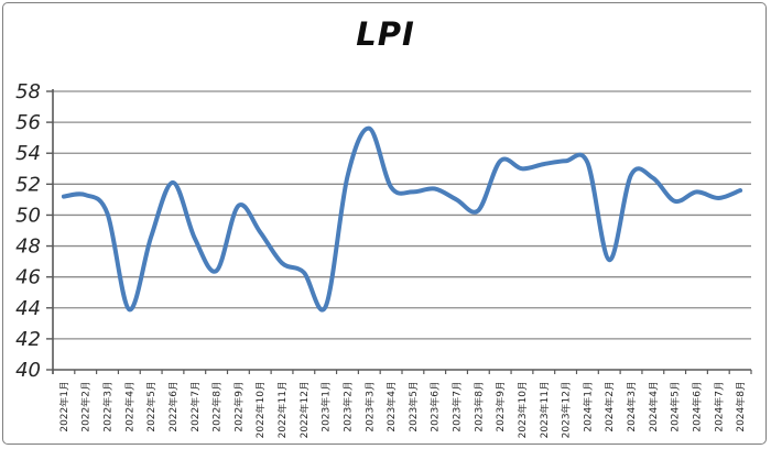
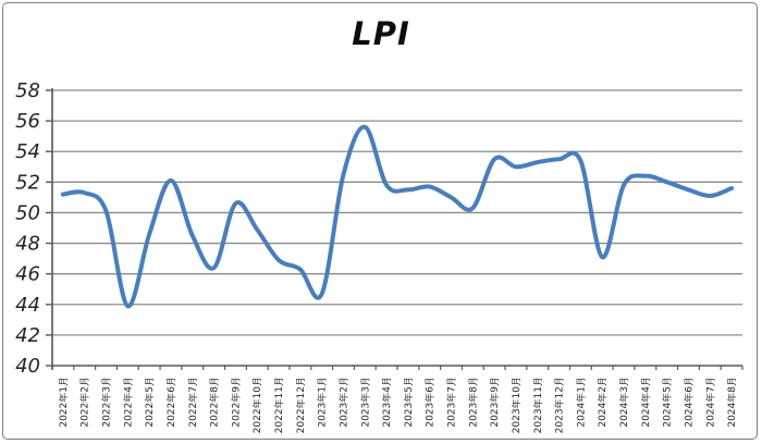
2023年1月: 44.1 -> 44.7
2024年3月: 52.6 -> 51.8
2024年5月: 50.9 -> 52.0
